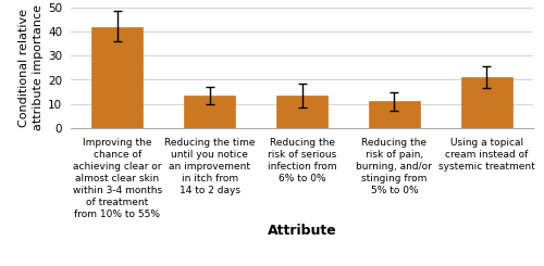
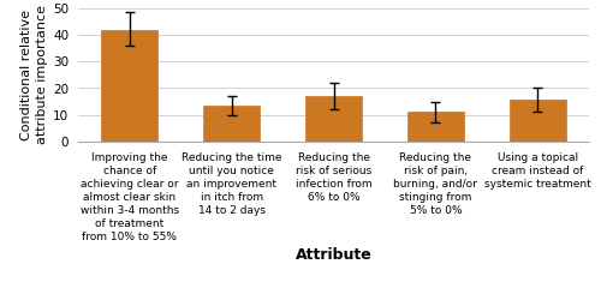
Reducing the risk of serious infection from 6% to 0%: 13.5 -> 17.0
Using a topical cream instead of systemic treatment: 21.0 -> 15.5
